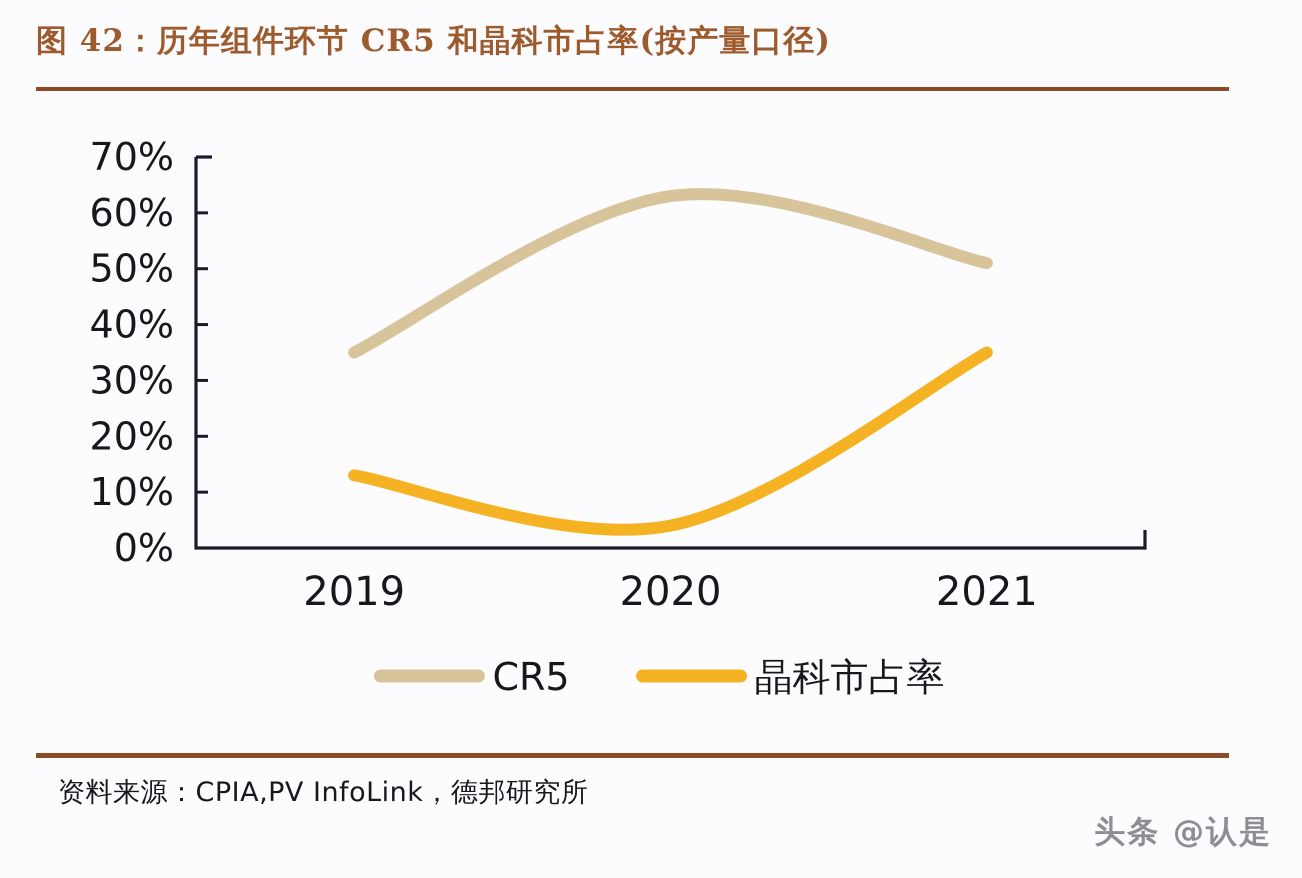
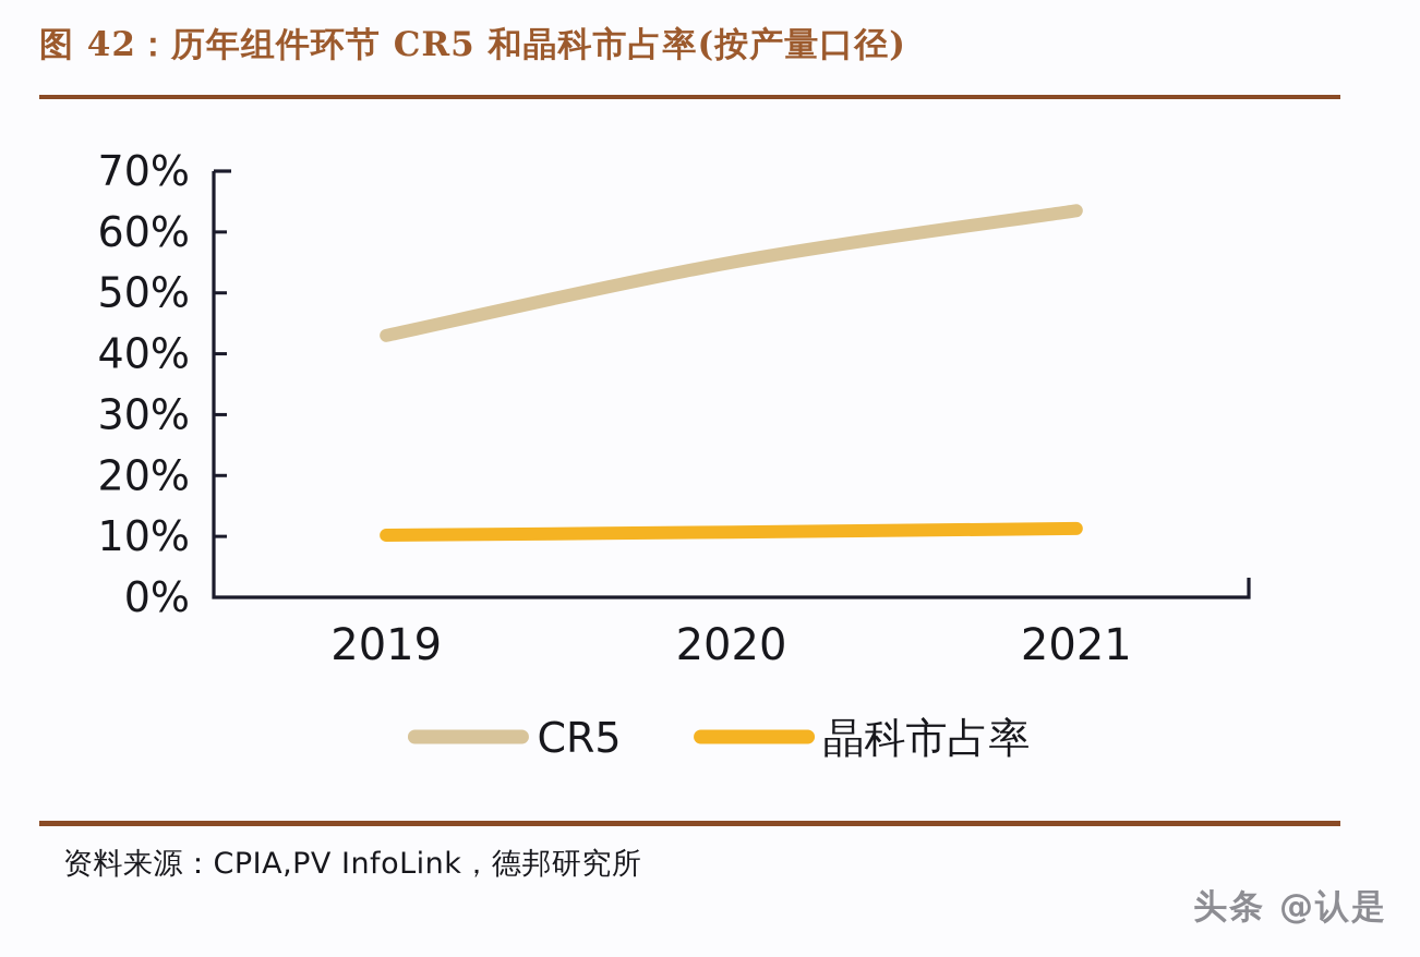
CR5/2019: 35% -> 43%
晶科市占率/2019: 13% -> 10%
CR5/2020: 63% -> 55%
晶科市占率/2020: 4% -> 11%
CR5/2021: 51% -> 64%
晶科市占率/2021: 35% -> 11%
